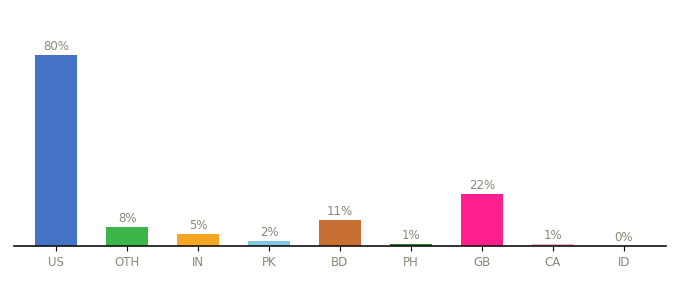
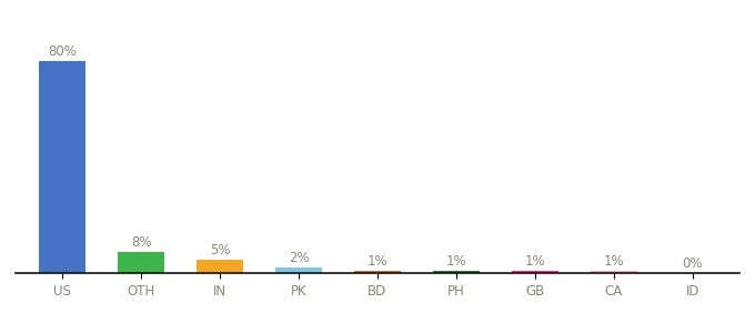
BD: 11% -> 1%
GB: 22% -> 1%
